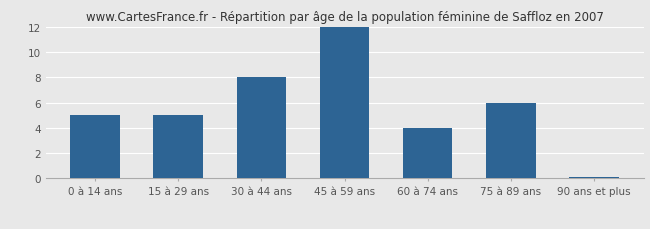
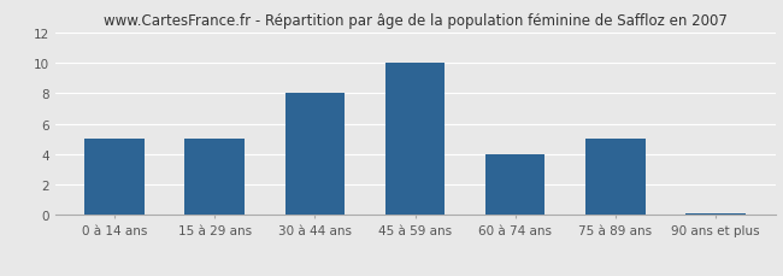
45 à 59 ans: 12.0 -> 10.0
75 à 89 ans: 6.0 -> 5.0
